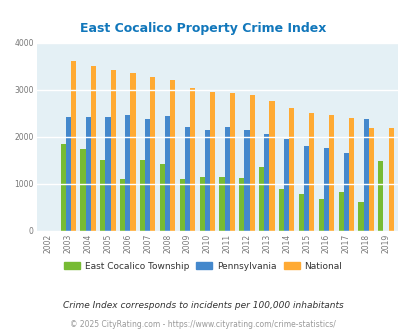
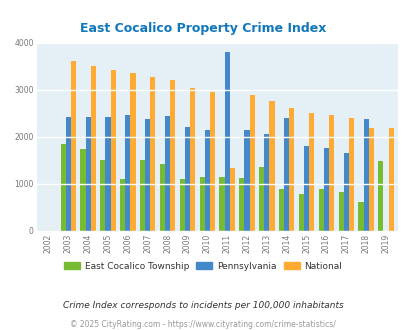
Pennsylvania/2011: 2210 -> 3800
National/2011: 2940 -> 1350
Pennsylvania/2014: 1950 -> 2400
East Cocalico Township/2016: 680 -> 900
